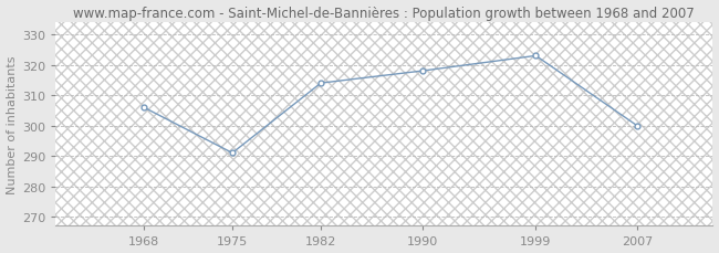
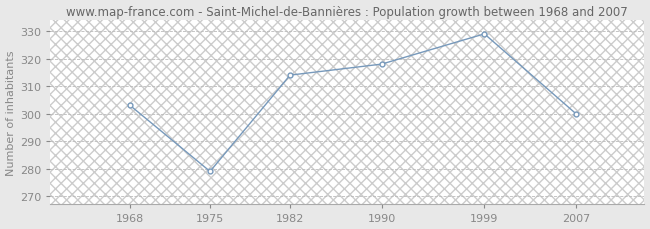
1968: 306 -> 303
1975: 291 -> 279
1999: 323 -> 329
